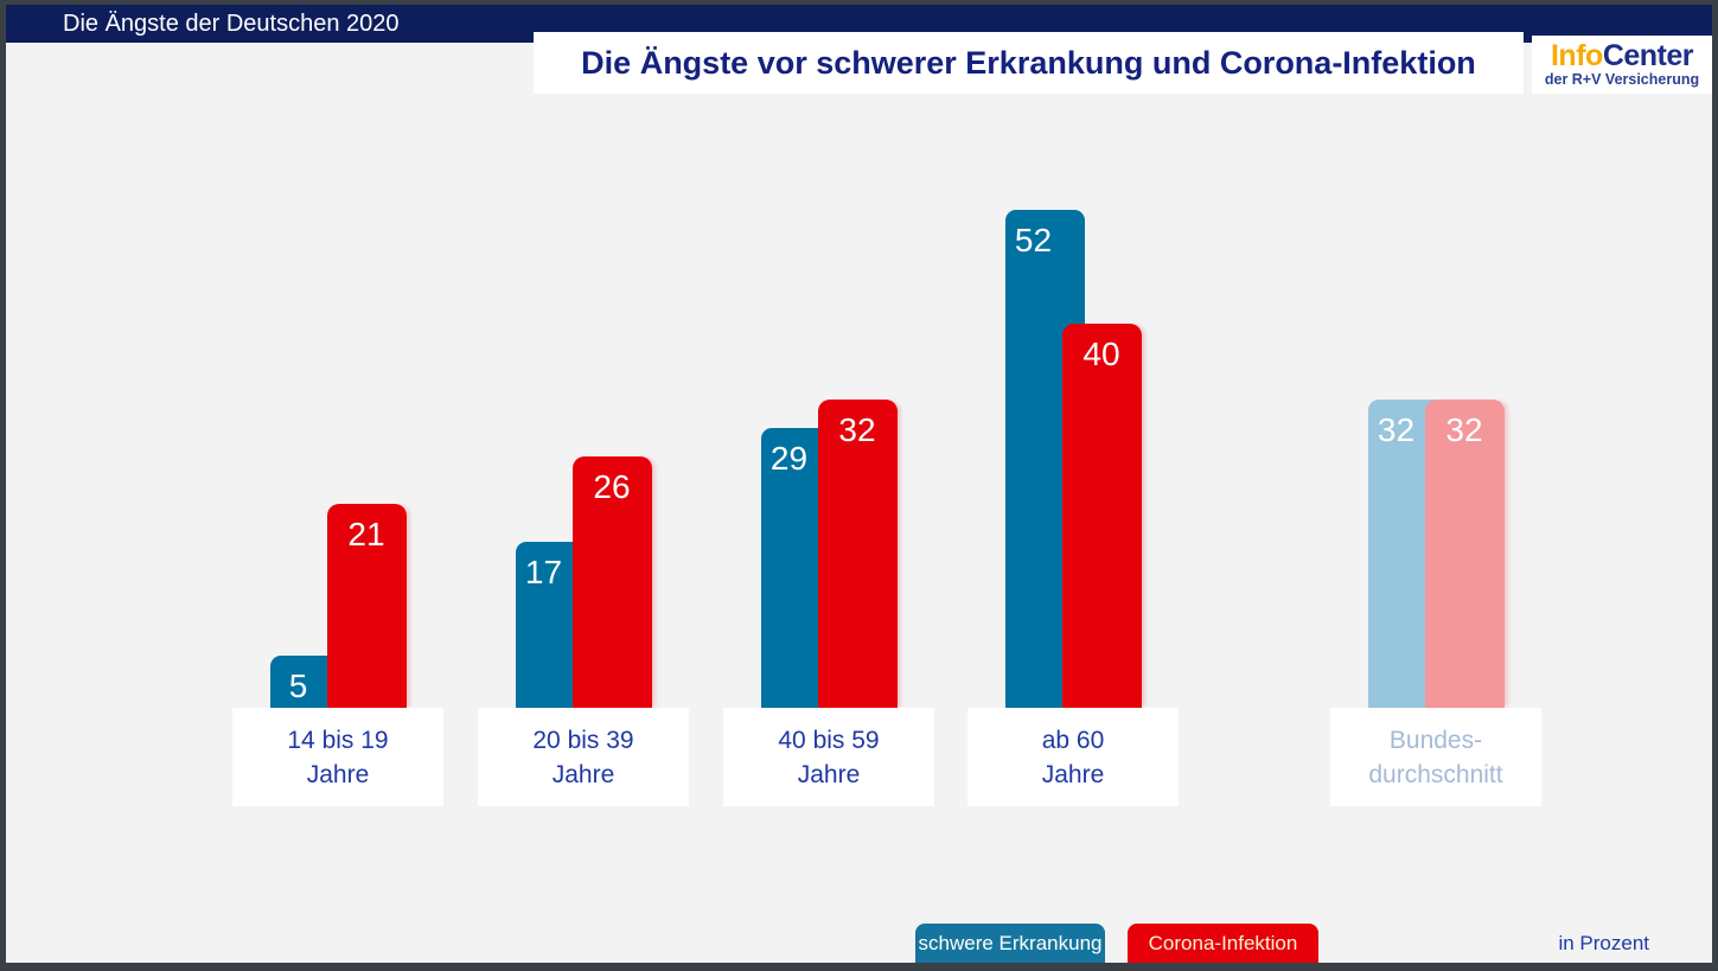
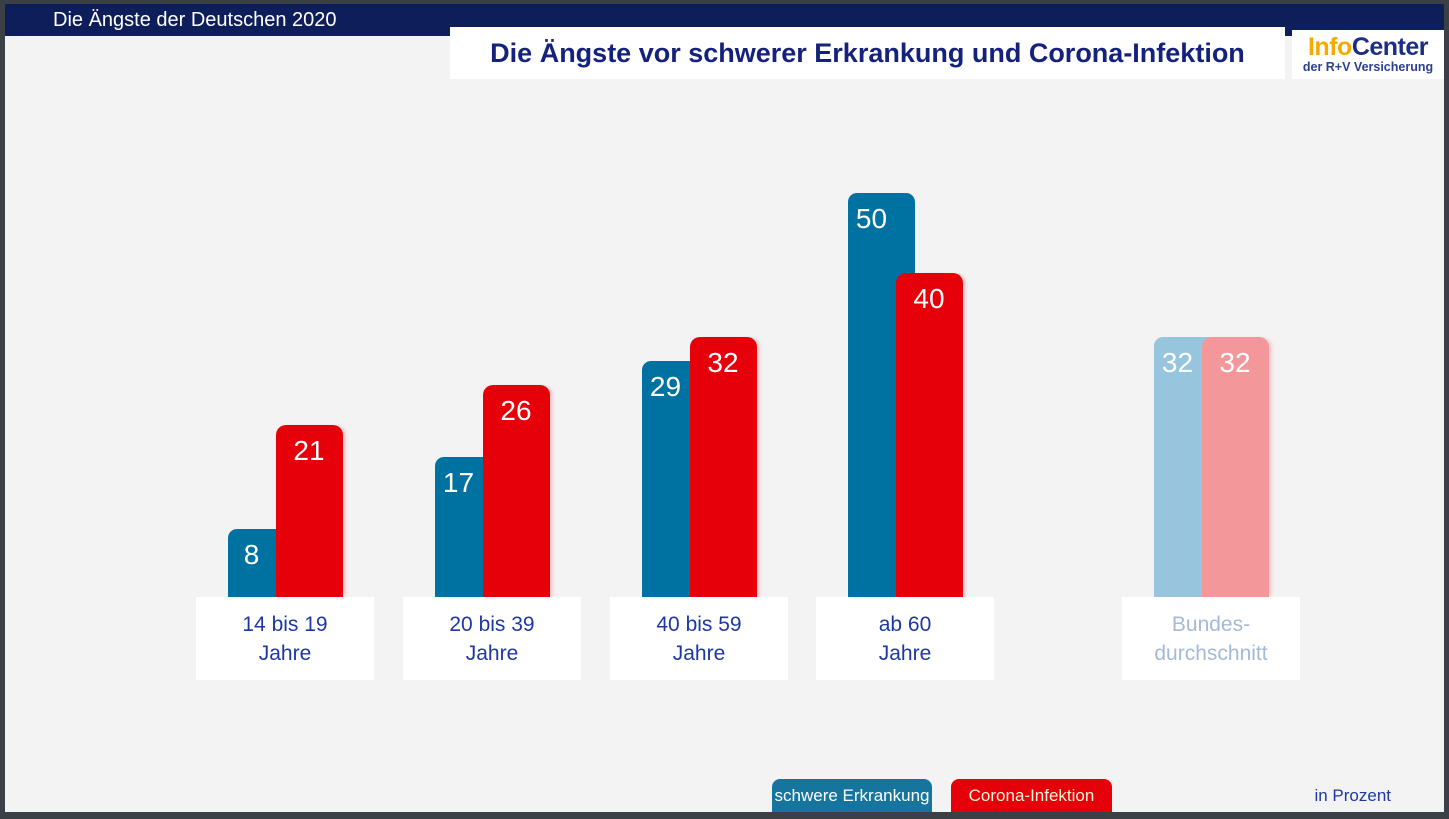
schwere Erkrankung/14 bis 19 Jahre: 5 -> 8
schwere Erkrankung/ab 60 Jahre: 52 -> 50
